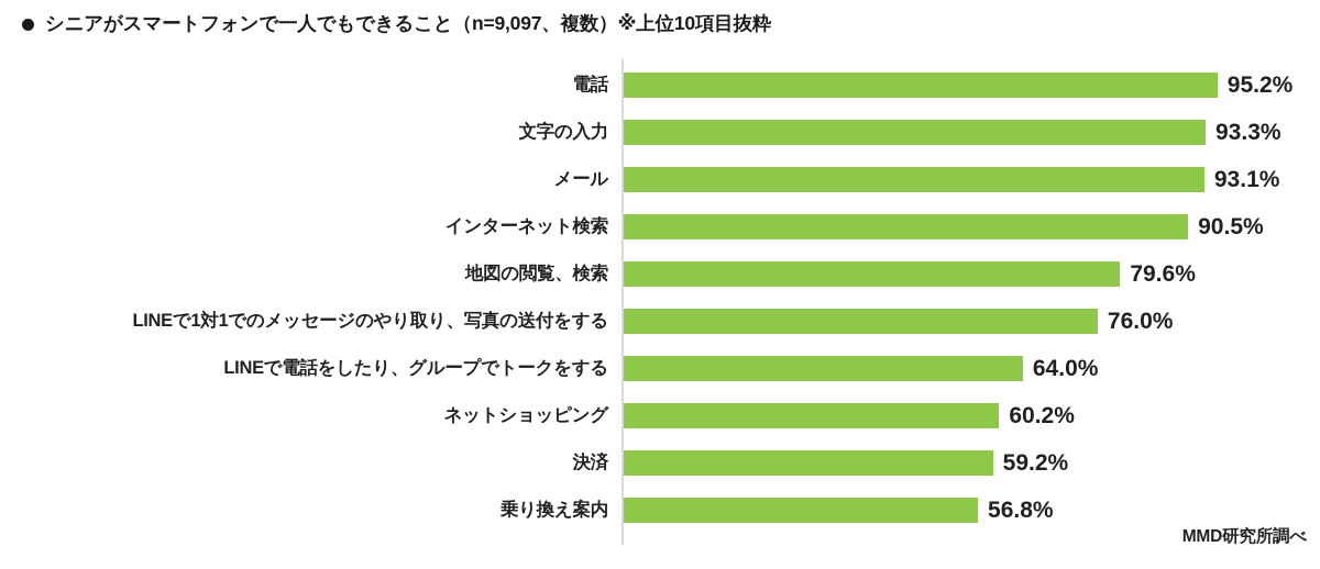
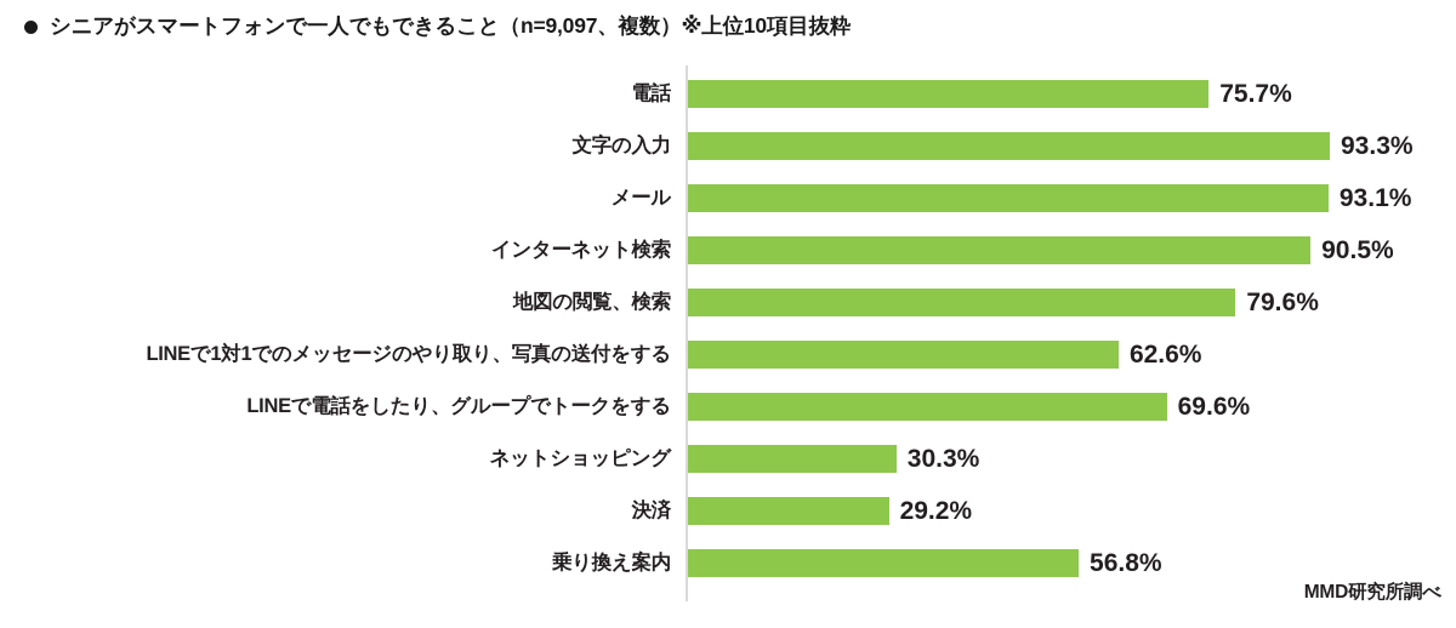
電話: 95.2% -> 75.7%
LINEで1対1でのメッセージのやり取り、写真の送付をする: 76.0% -> 62.6%
LINEで電話をしたり、グループでトークをする: 64.0% -> 69.6%
ネットショッピング: 60.2% -> 30.3%
決済: 59.2% -> 29.2%
